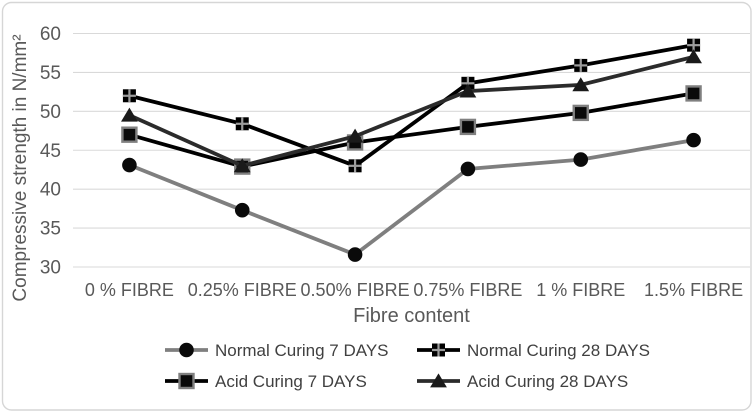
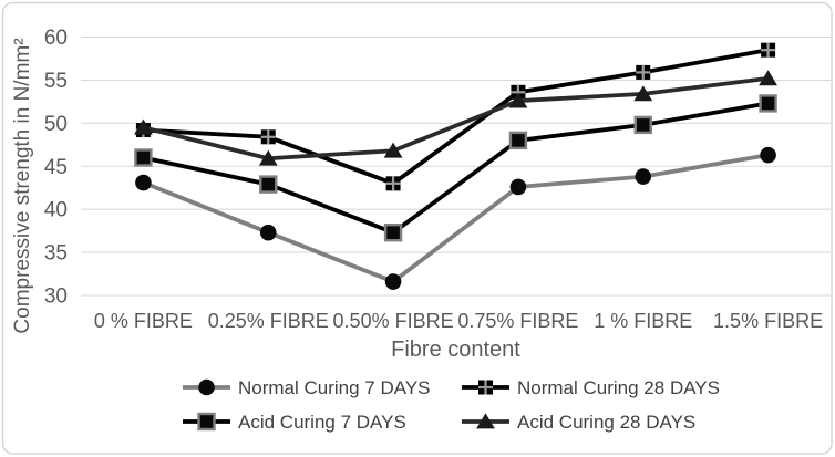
Normal Curing 28 DAYS/0 % FIBRE: 52 -> 49
Acid Curing 7 DAYS/0 % FIBRE: 47 -> 46
Acid Curing 28 DAYS/0.25% FIBRE: 43 -> 46
Acid Curing 7 DAYS/0.50% FIBRE: 46 -> 37
Acid Curing 28 DAYS/1.5% FIBRE: 57 -> 55
